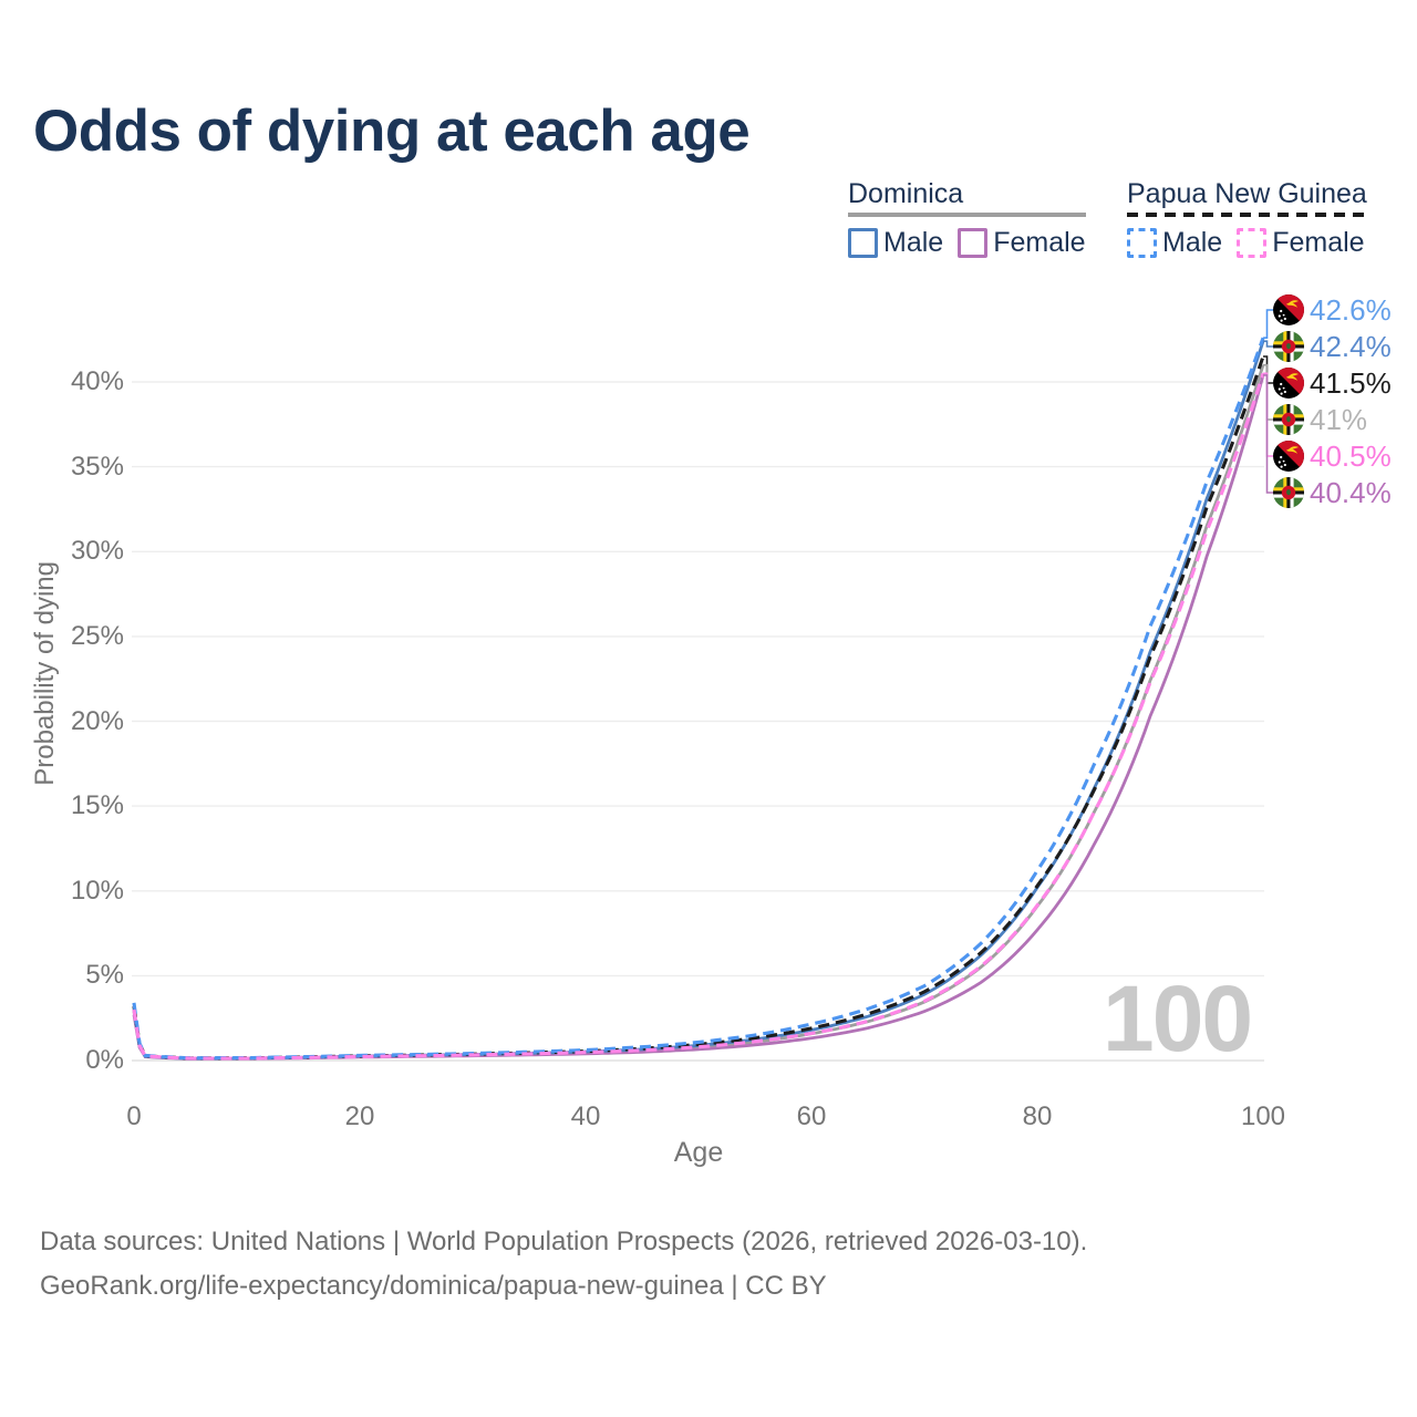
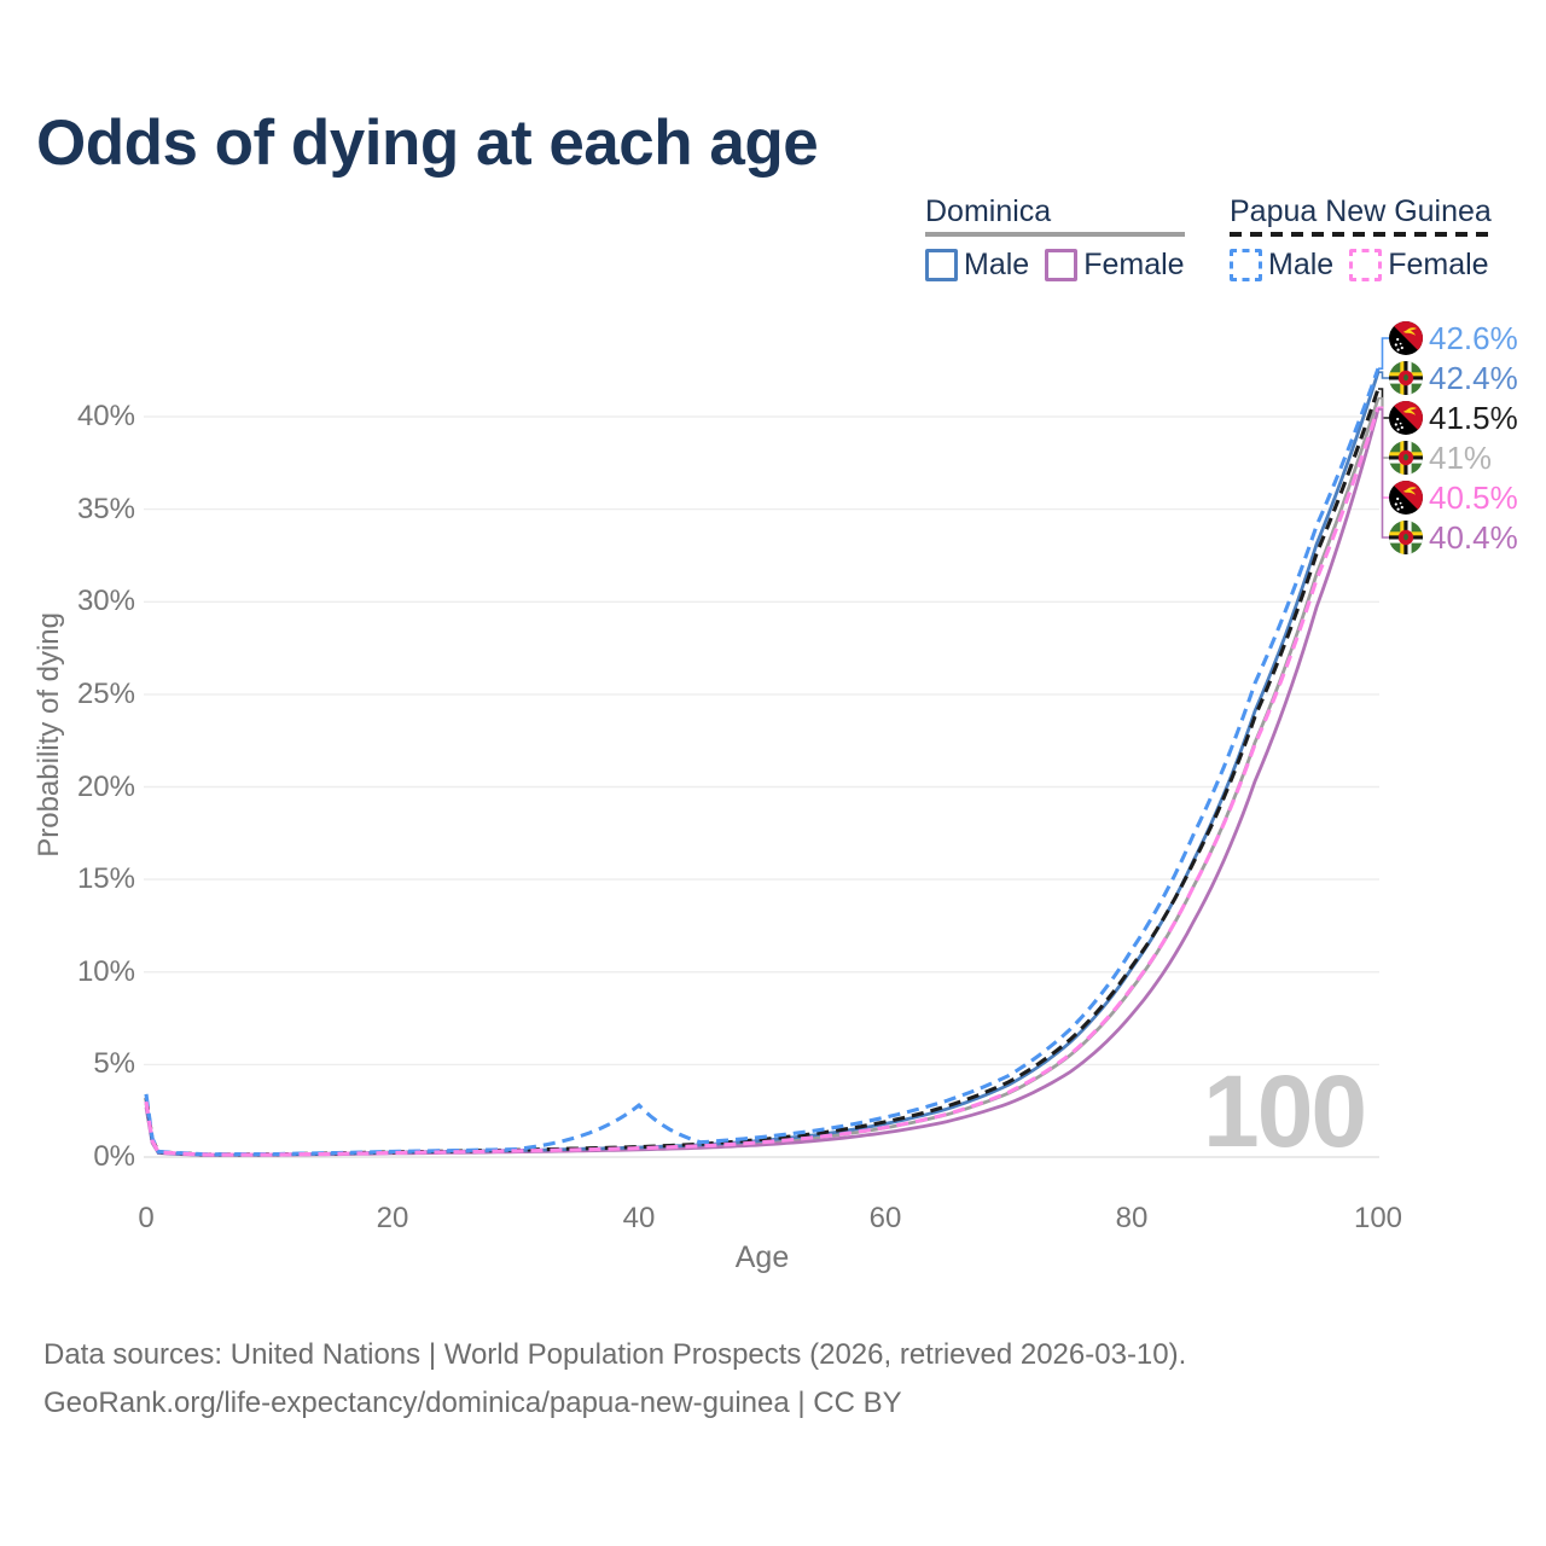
Papua New Guinea Male/40: 0.6% -> 2.8%
